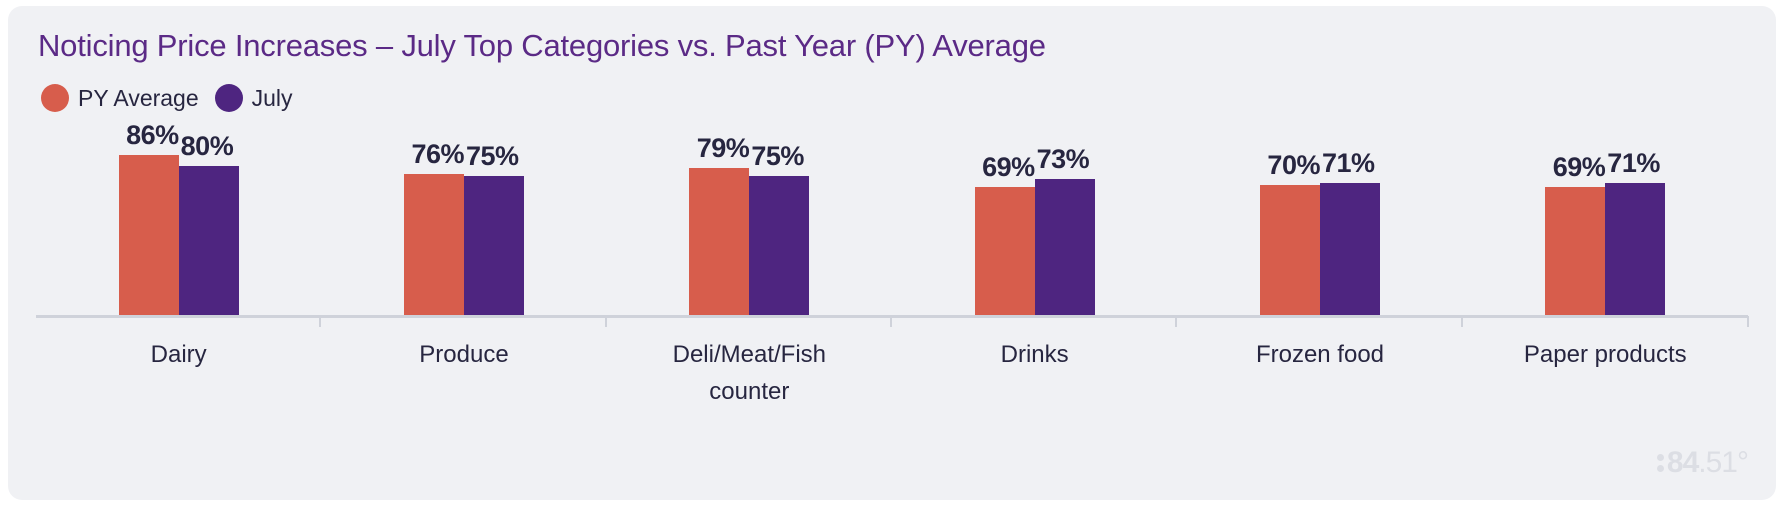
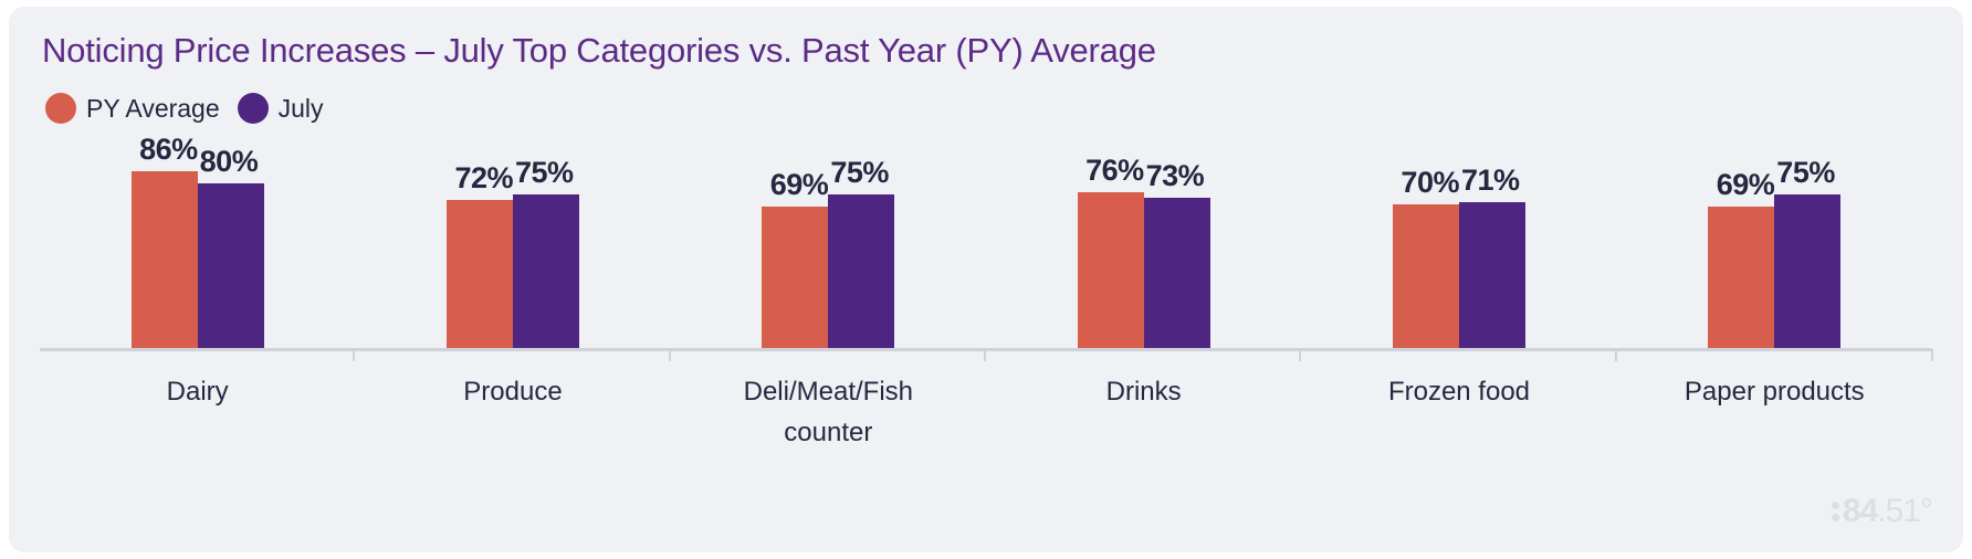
PY Average/Produce: 76% -> 72%
PY Average/Deli/Meat/Fish counter: 79% -> 69%
PY Average/Drinks: 69% -> 76%
July/Paper products: 71% -> 75%
